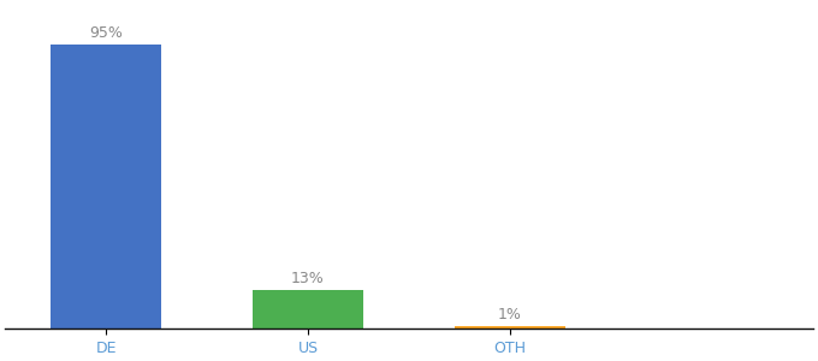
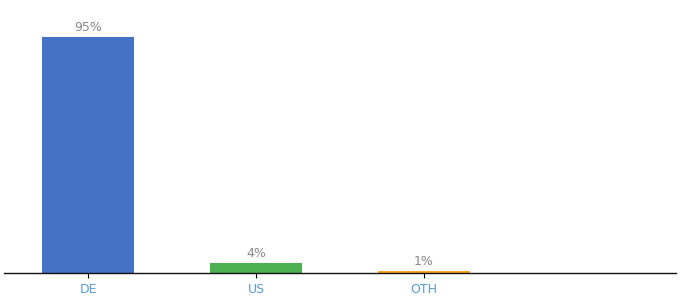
US: 13% -> 4%
